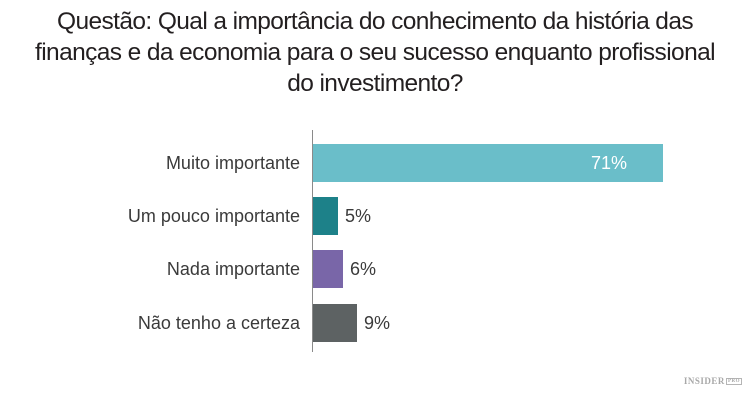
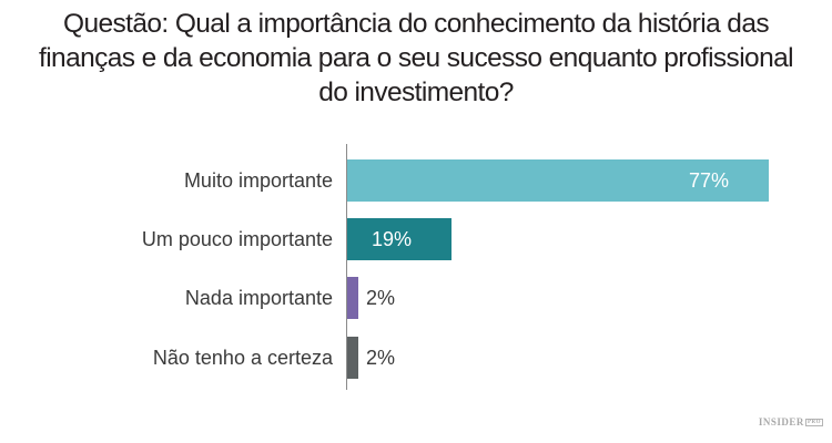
Muito importante: 71% -> 77%
Um pouco importante: 5% -> 19%
Nada importante: 6% -> 2%
Não tenho a certeza: 9% -> 2%
